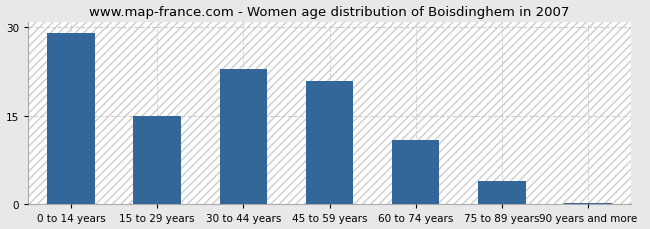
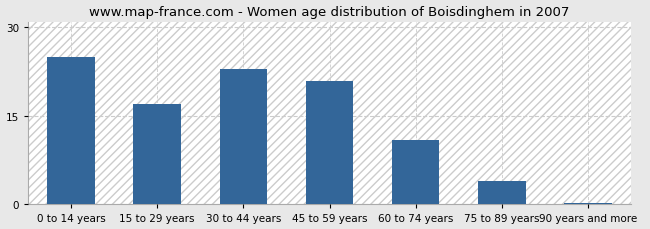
0 to 14 years: 29.0 -> 25.0
15 to 29 years: 15.0 -> 17.0
